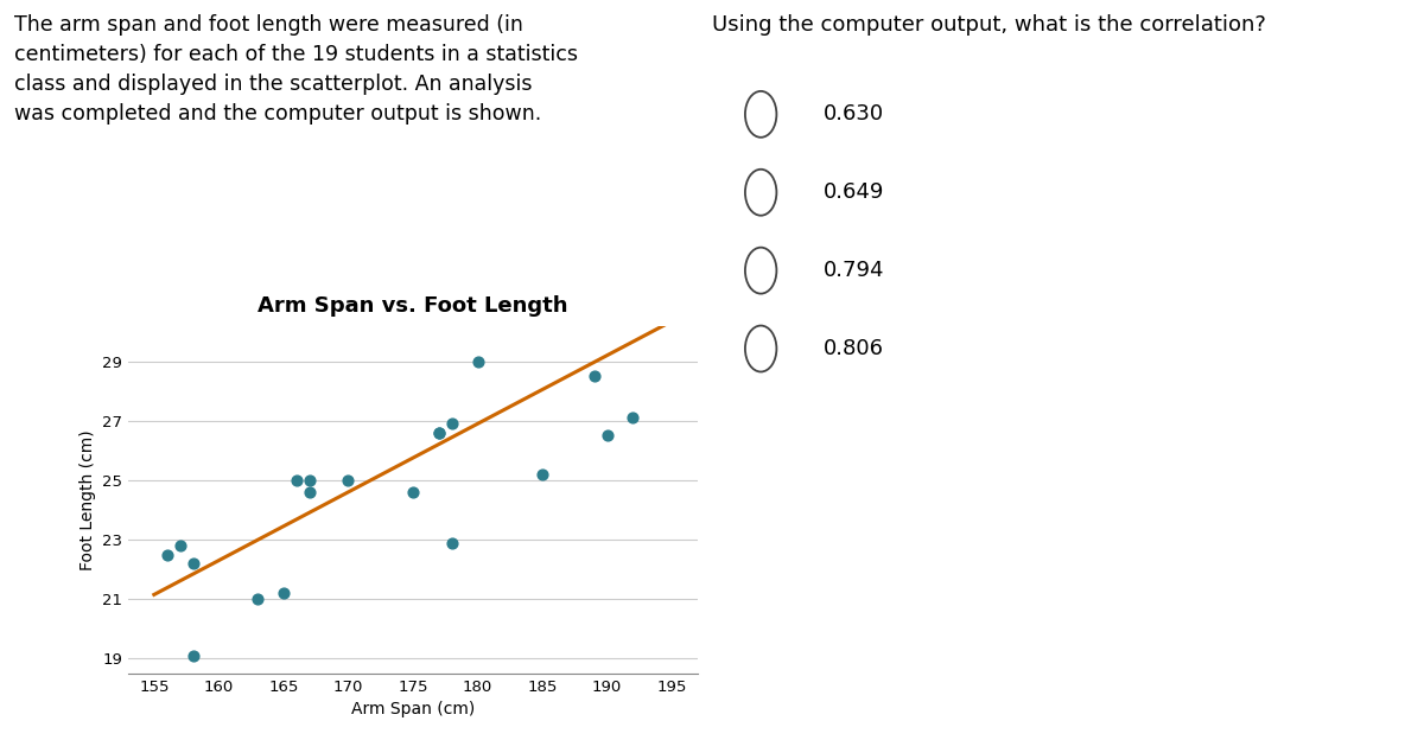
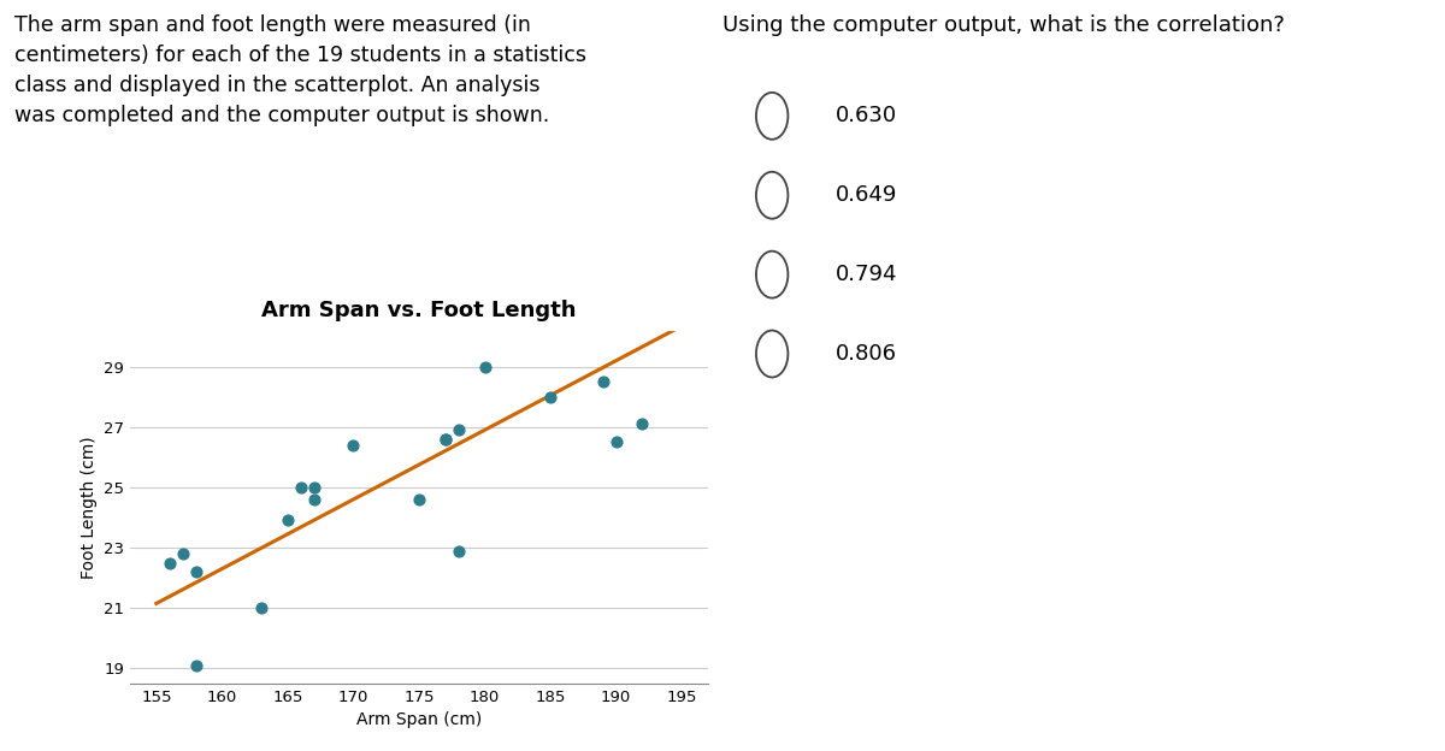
165: 21.2 -> 23.9
170: 25.0 -> 26.4
185: 25.2 -> 28.0
